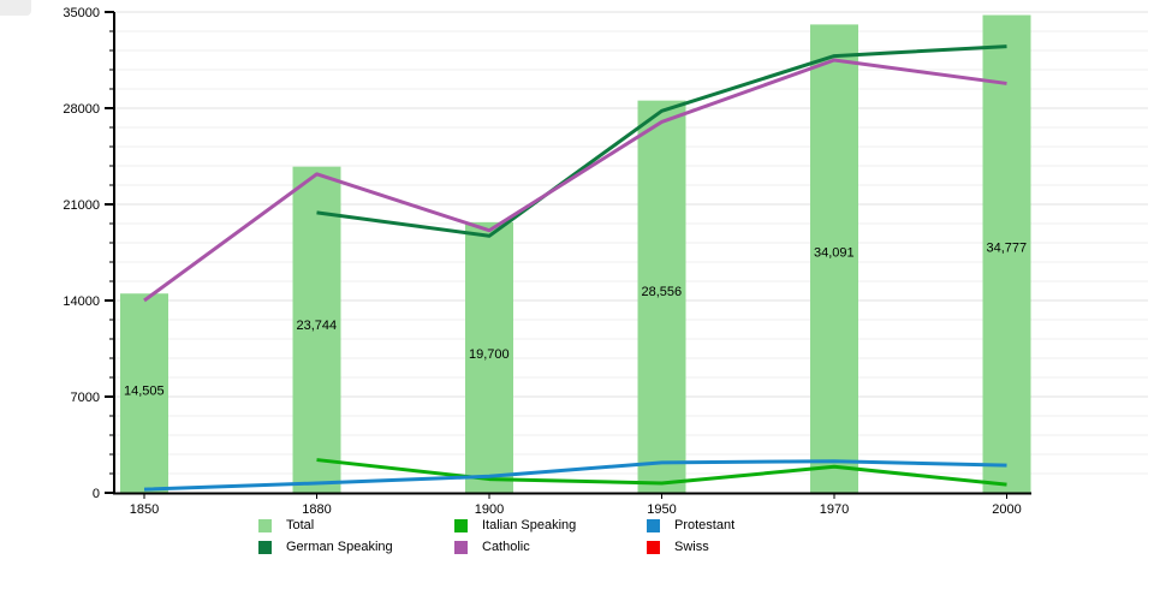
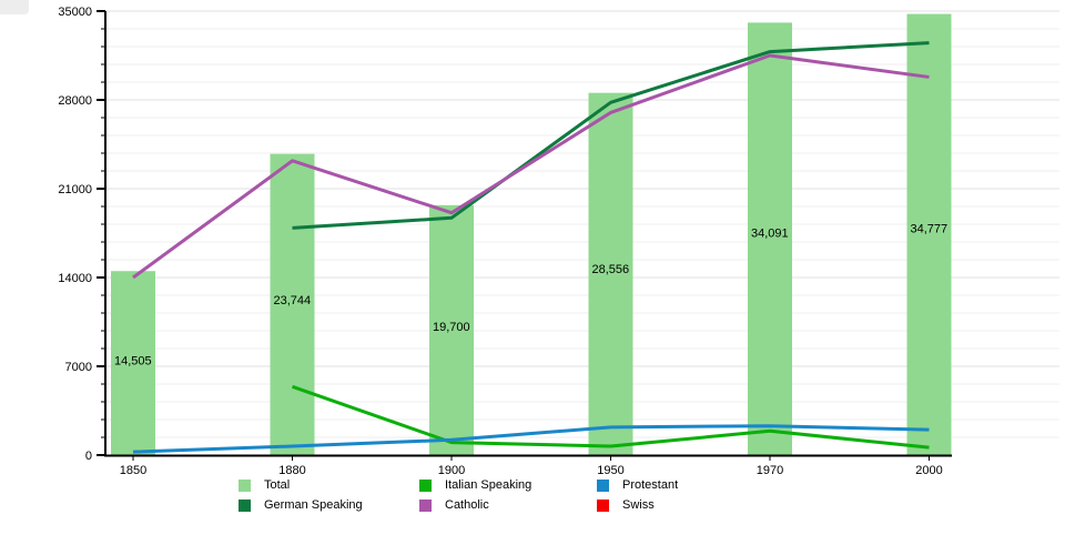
German Speaking/1880: 20400 -> 17900
Italian Speaking/1880: 2400 -> 5400
